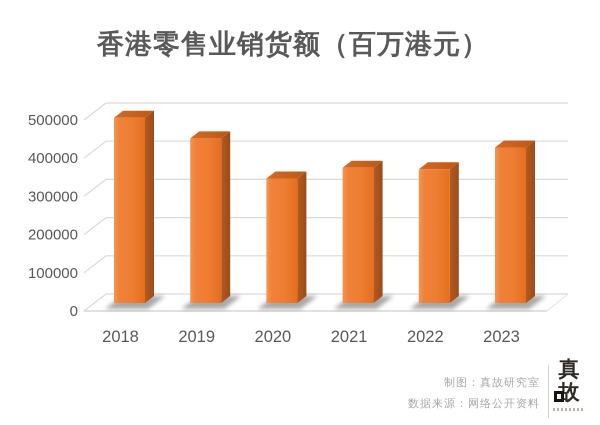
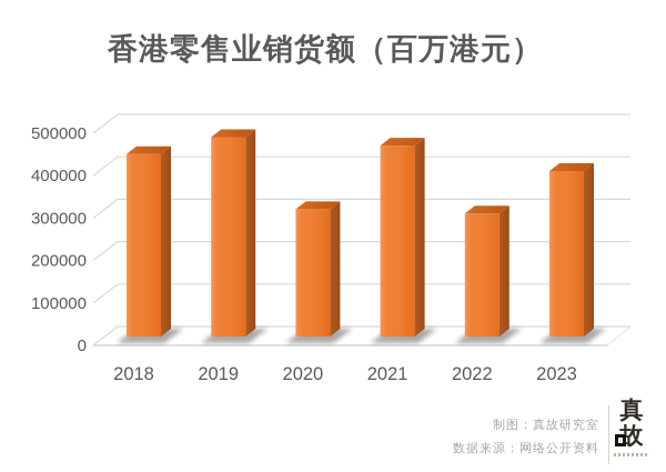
2018: 480000 -> 430000
2019: 430000 -> 470000
2020: 330000 -> 300000
2021: 350000 -> 450000
2022: 350000 -> 290000
2023: 410000 -> 390000
